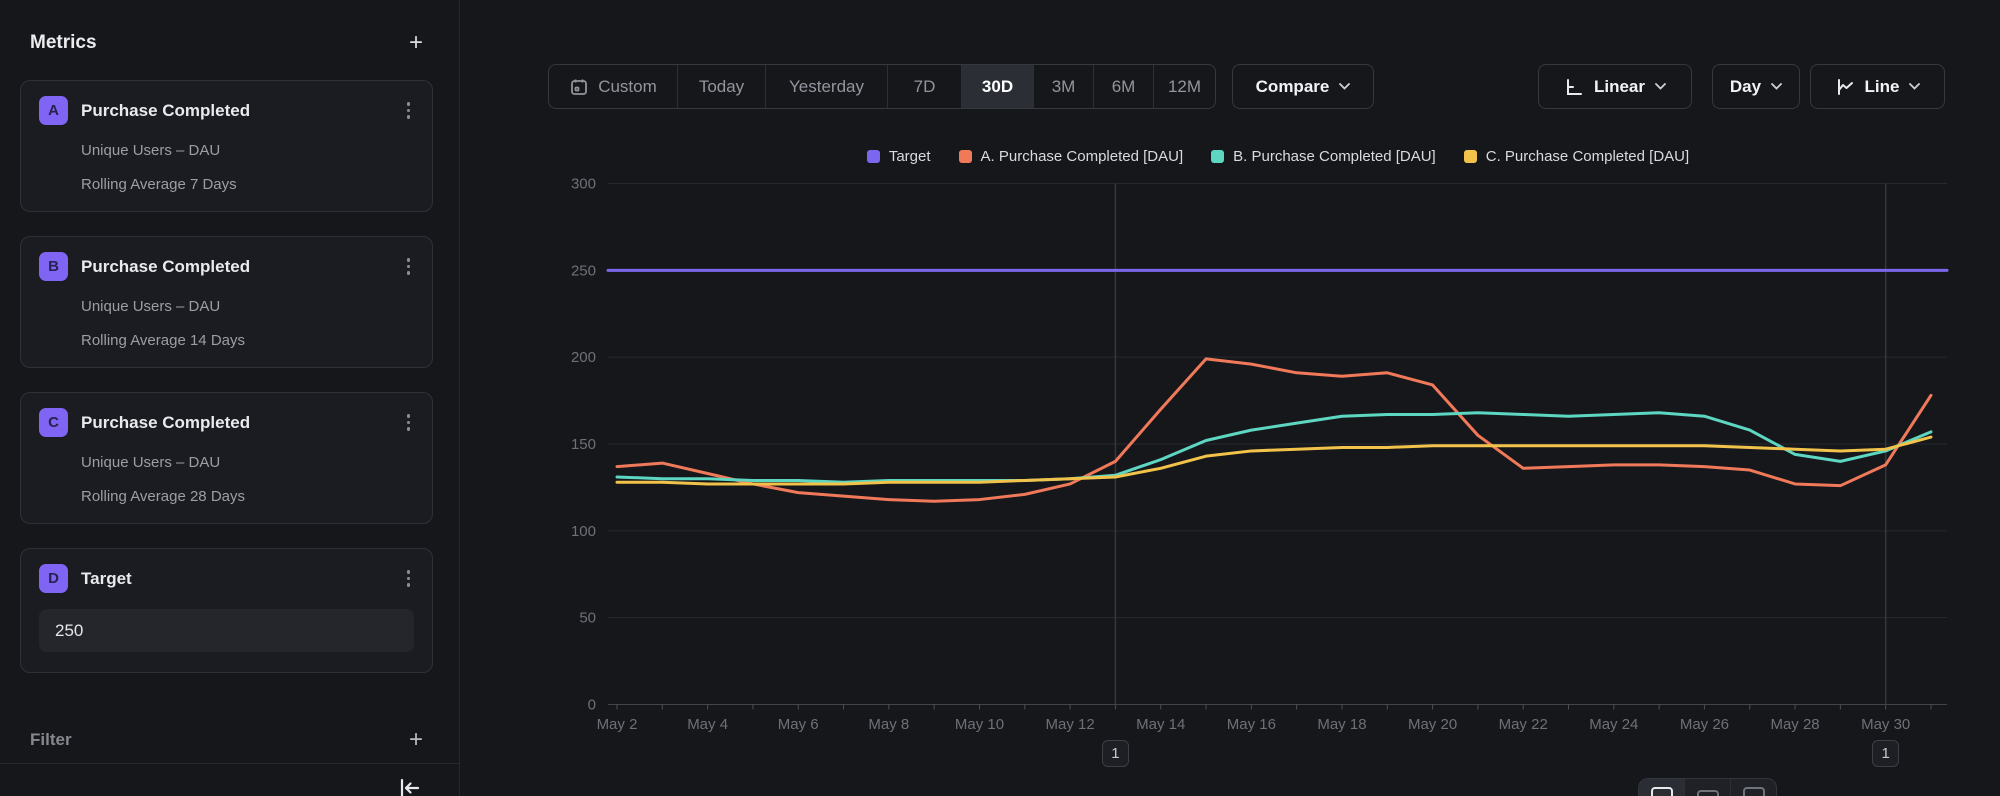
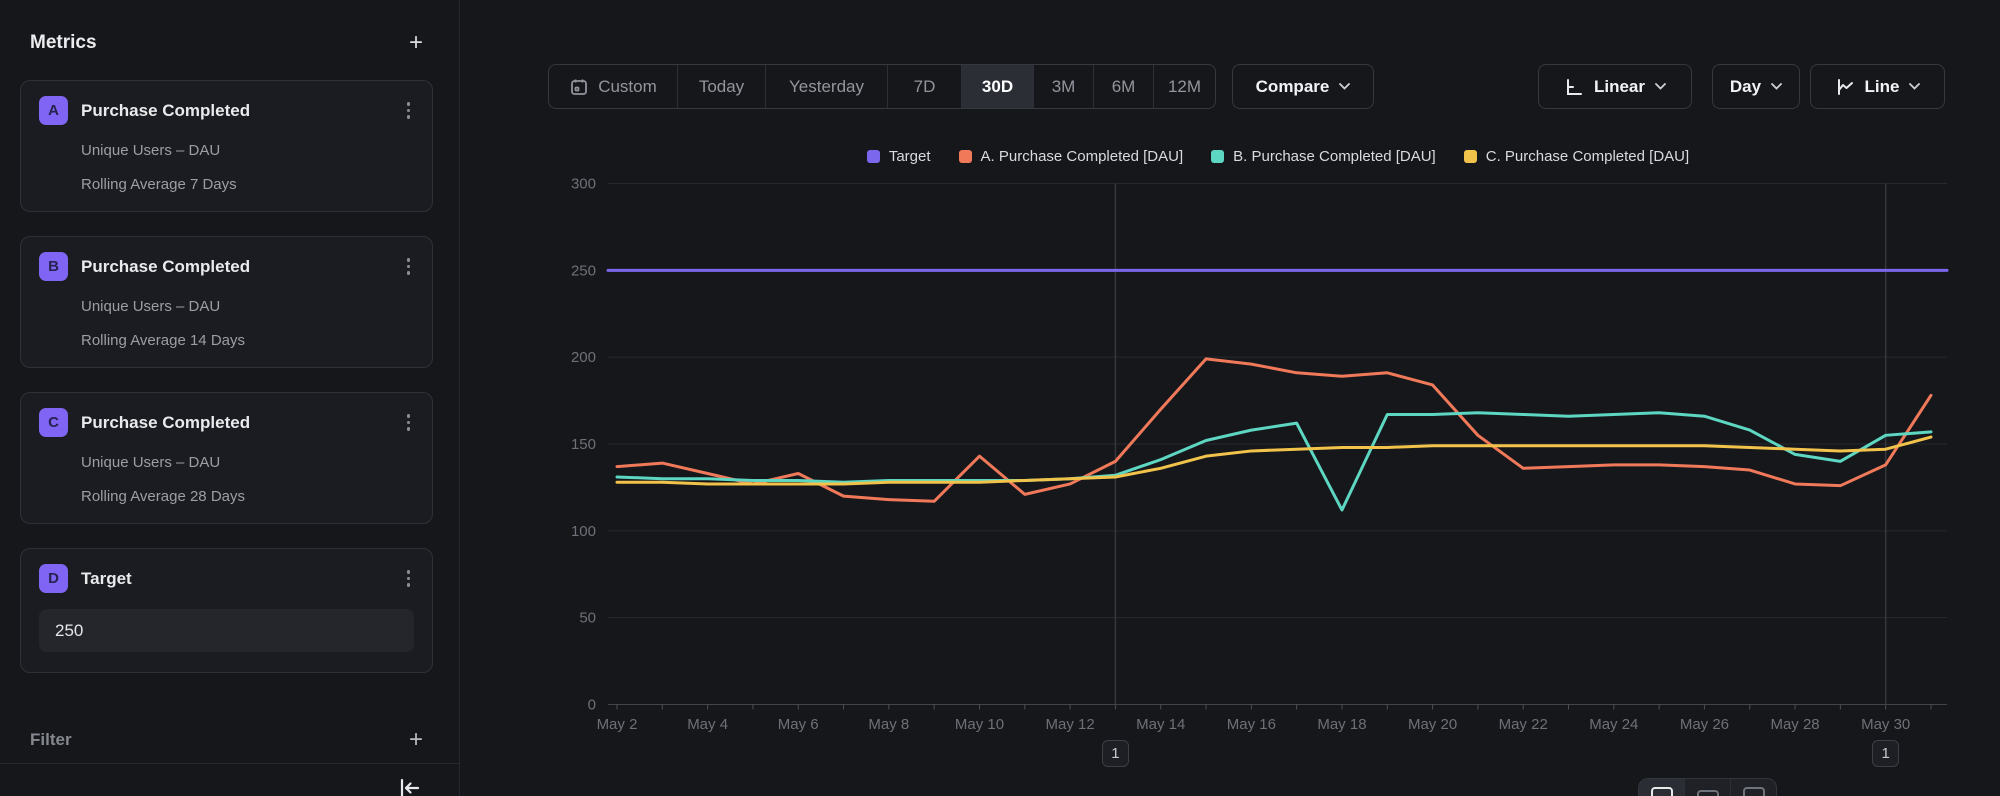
A. Purchase Completed [DAU]/May 6: 122 -> 133
A. Purchase Completed [DAU]/May 10: 118 -> 143
B. Purchase Completed [DAU]/May 18: 166 -> 112
B. Purchase Completed [DAU]/May 30: 146 -> 155
